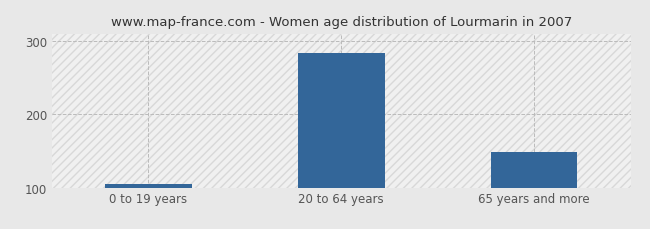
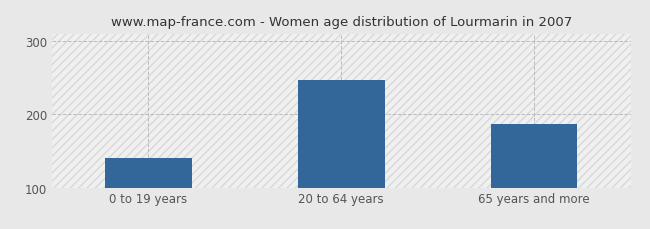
0 to 19 years: 105 -> 140
20 to 64 years: 283 -> 246
65 years and more: 148 -> 186
